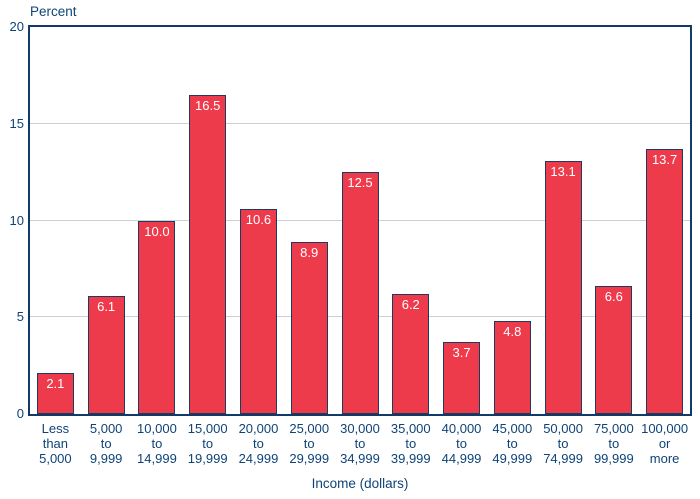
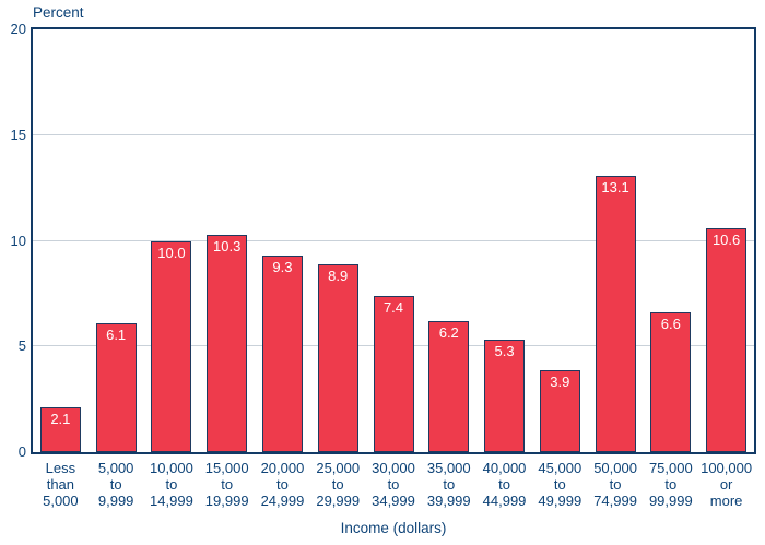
15,000 to 19,999: 16.5 -> 10.3
20,000 to 24,999: 10.6 -> 9.3
30,000 to 34,999: 12.5 -> 7.4
40,000 to 44,999: 3.7 -> 5.3
45,000 to 49,999: 4.8 -> 3.9
100,000 or more: 13.7 -> 10.6
